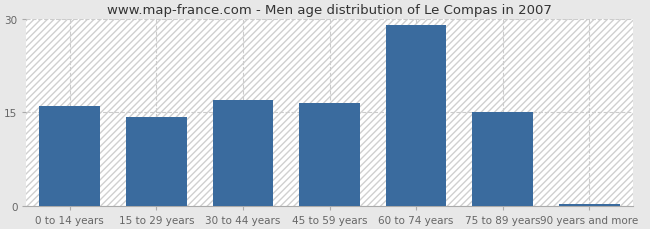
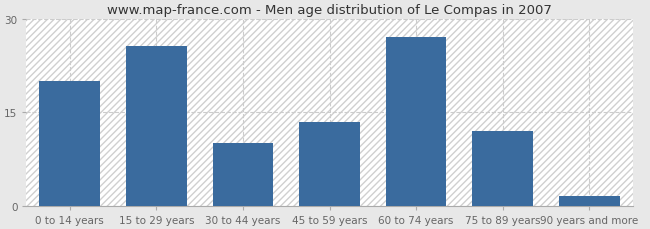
0 to 14 years: 16.0 -> 20.0
15 to 29 years: 14.3 -> 25.6
30 to 44 years: 17.0 -> 10.0
45 to 59 years: 16.5 -> 13.4
60 to 74 years: 29.0 -> 27.0
75 to 89 years: 15.0 -> 12.0
90 years and more: 0.3 -> 1.6
